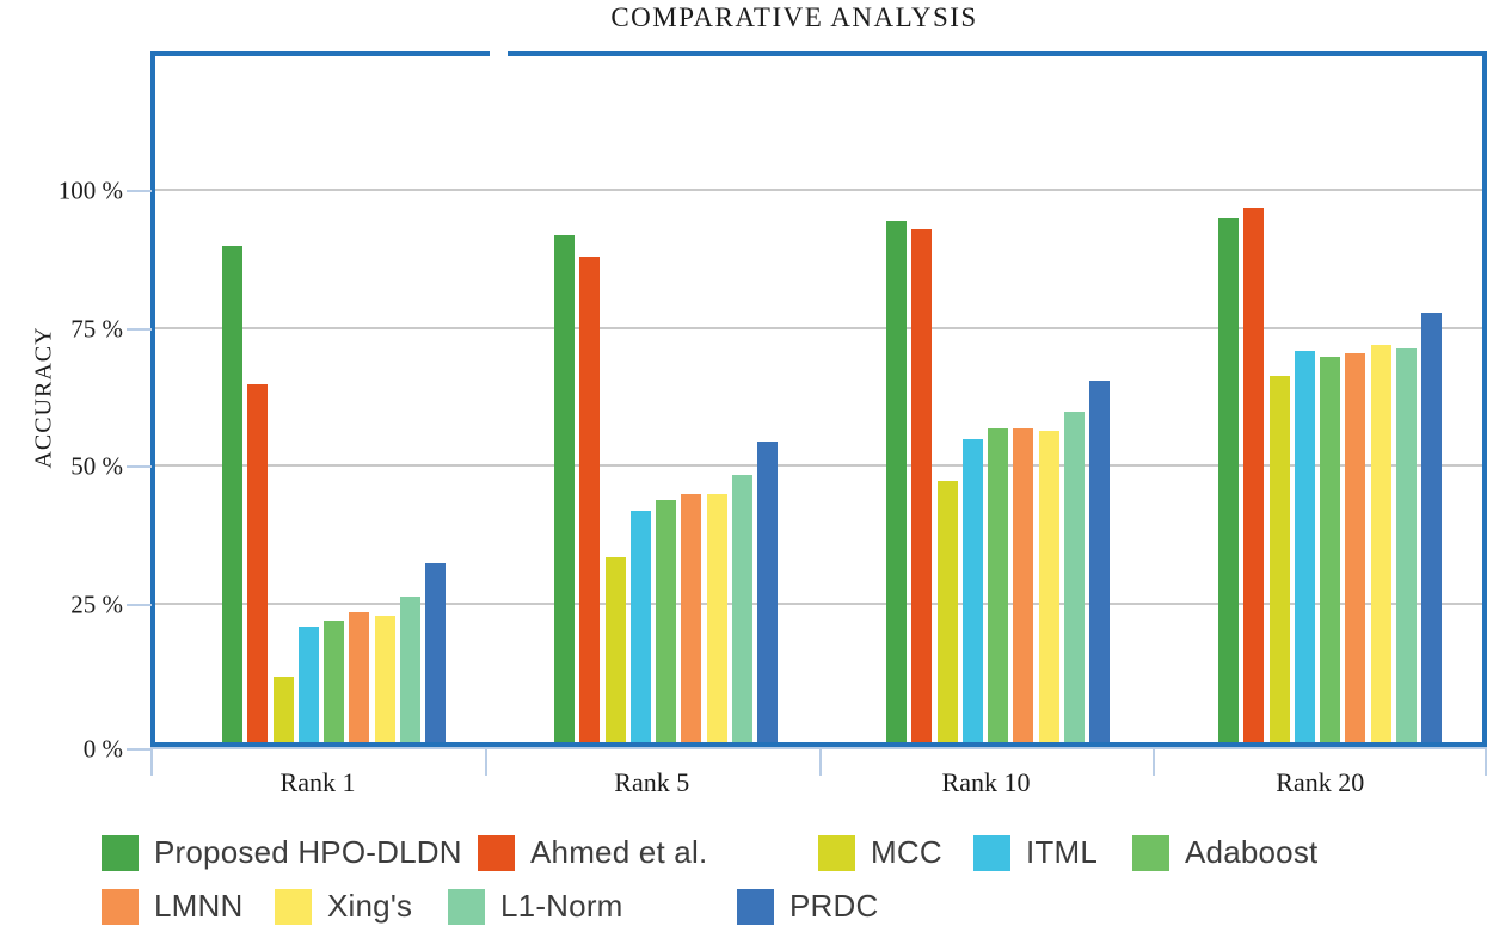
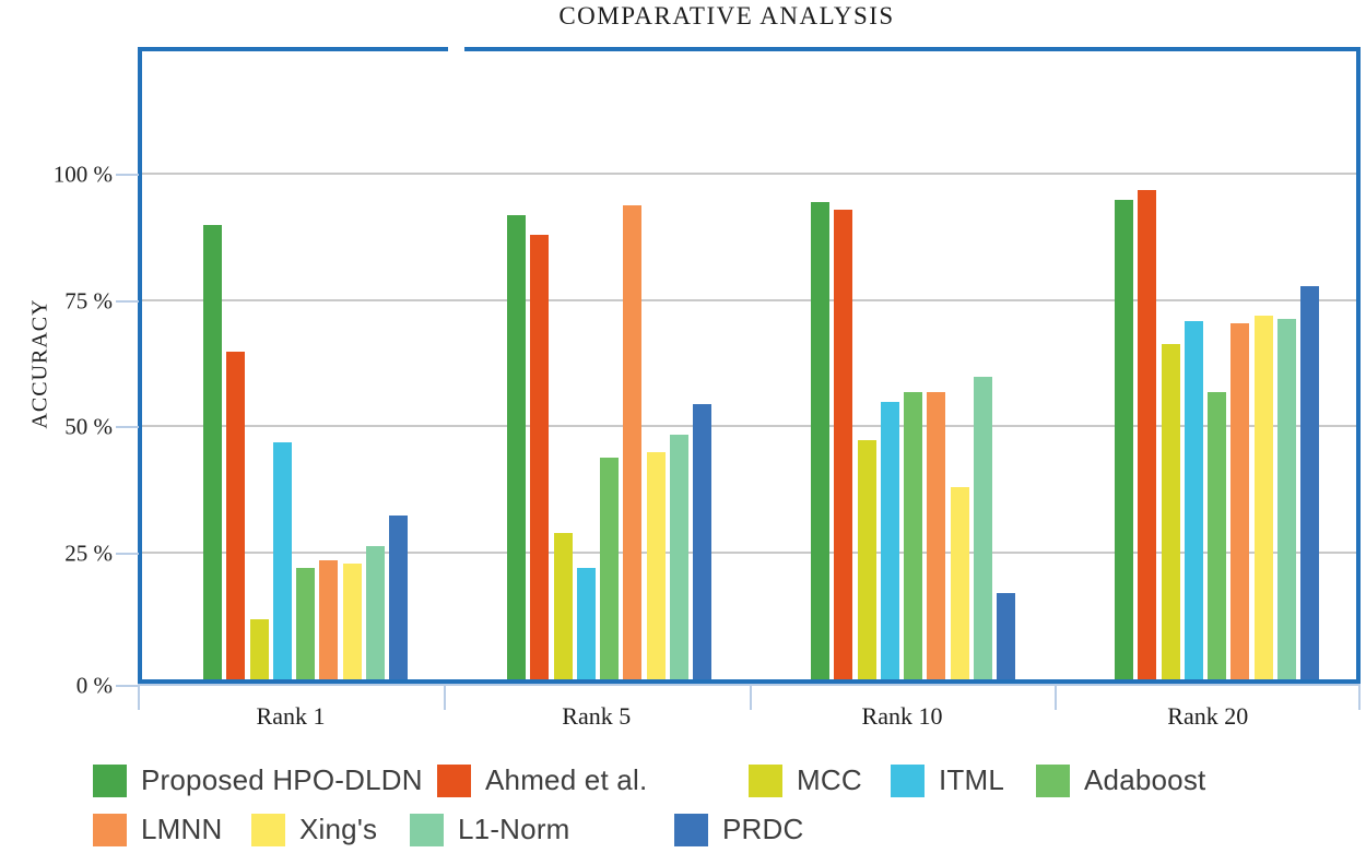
ITML/Rank 1: 21% -> 47%
MCC/Rank 5: 34% -> 29%
ITML/Rank 5: 42% -> 22%
LMNN/Rank 5: 45% -> 94%
Xing's/Rank 10: 56% -> 38%
PRDC/Rank 10: 66% -> 17%
Adaboost/Rank 20: 70% -> 57%
